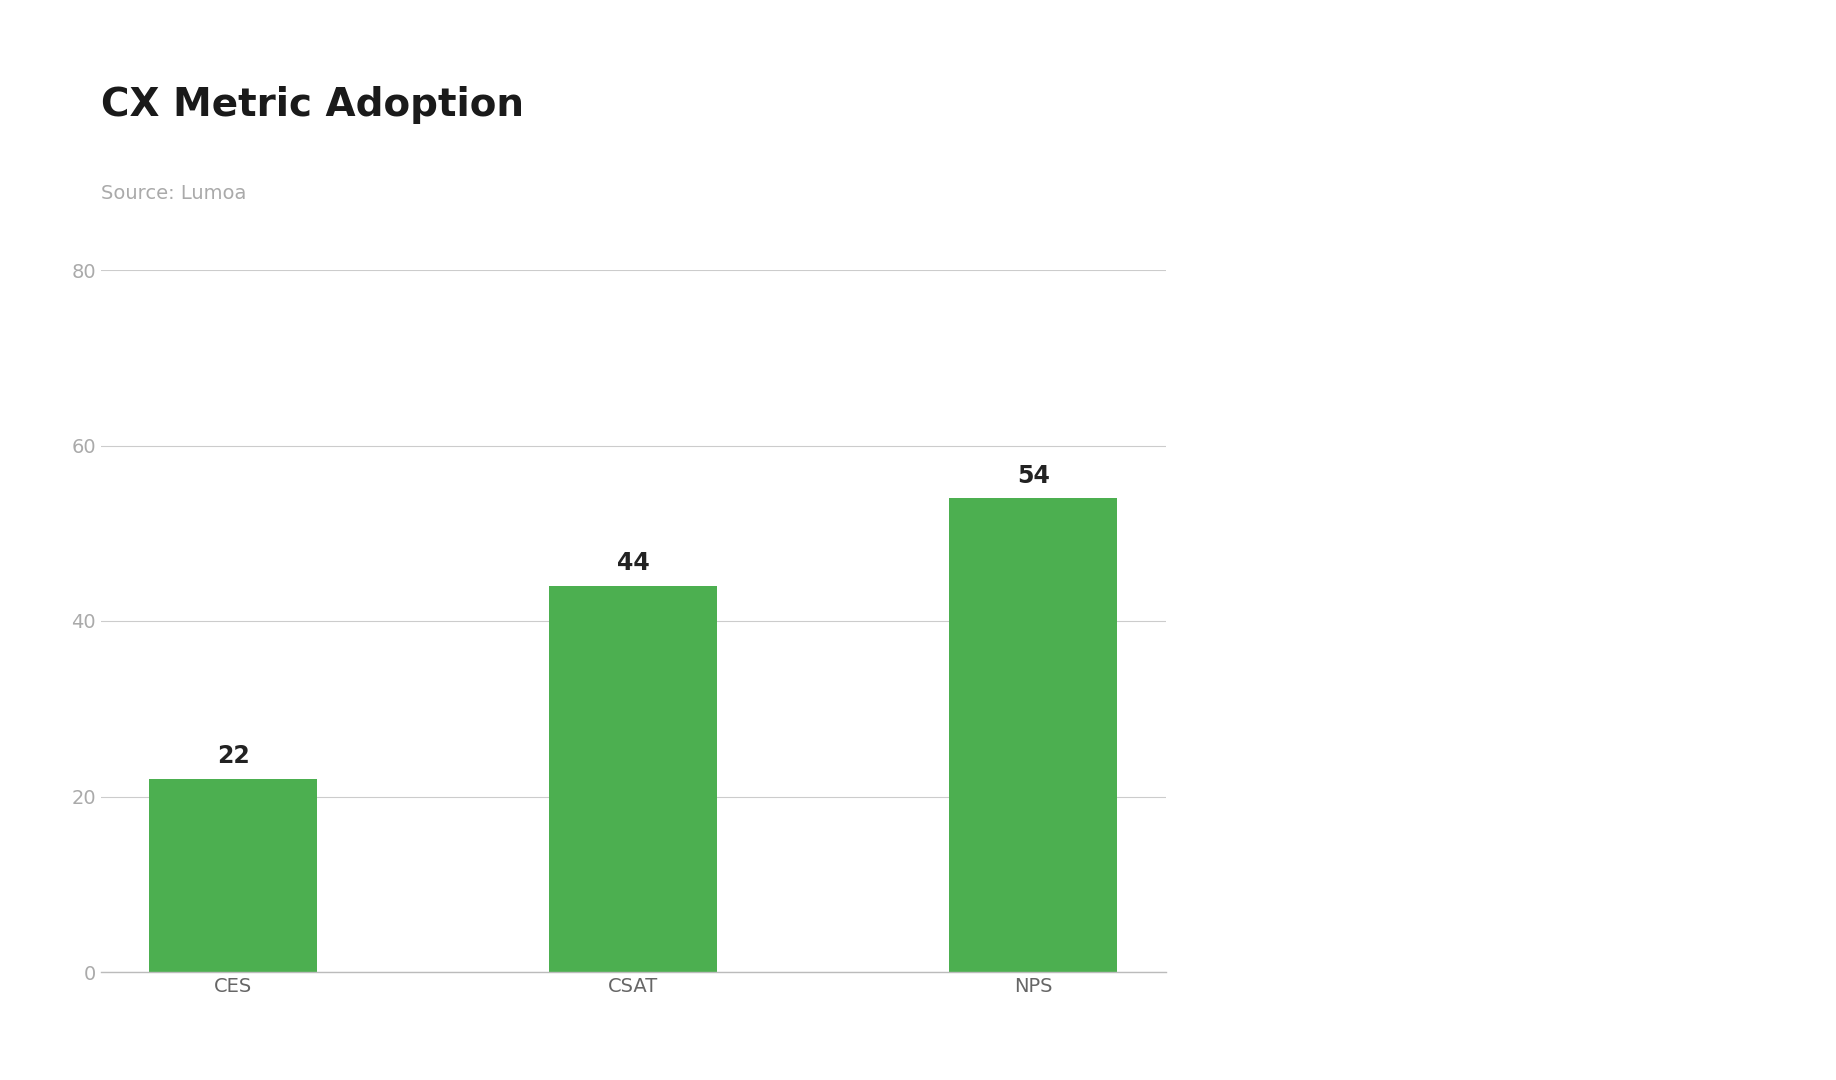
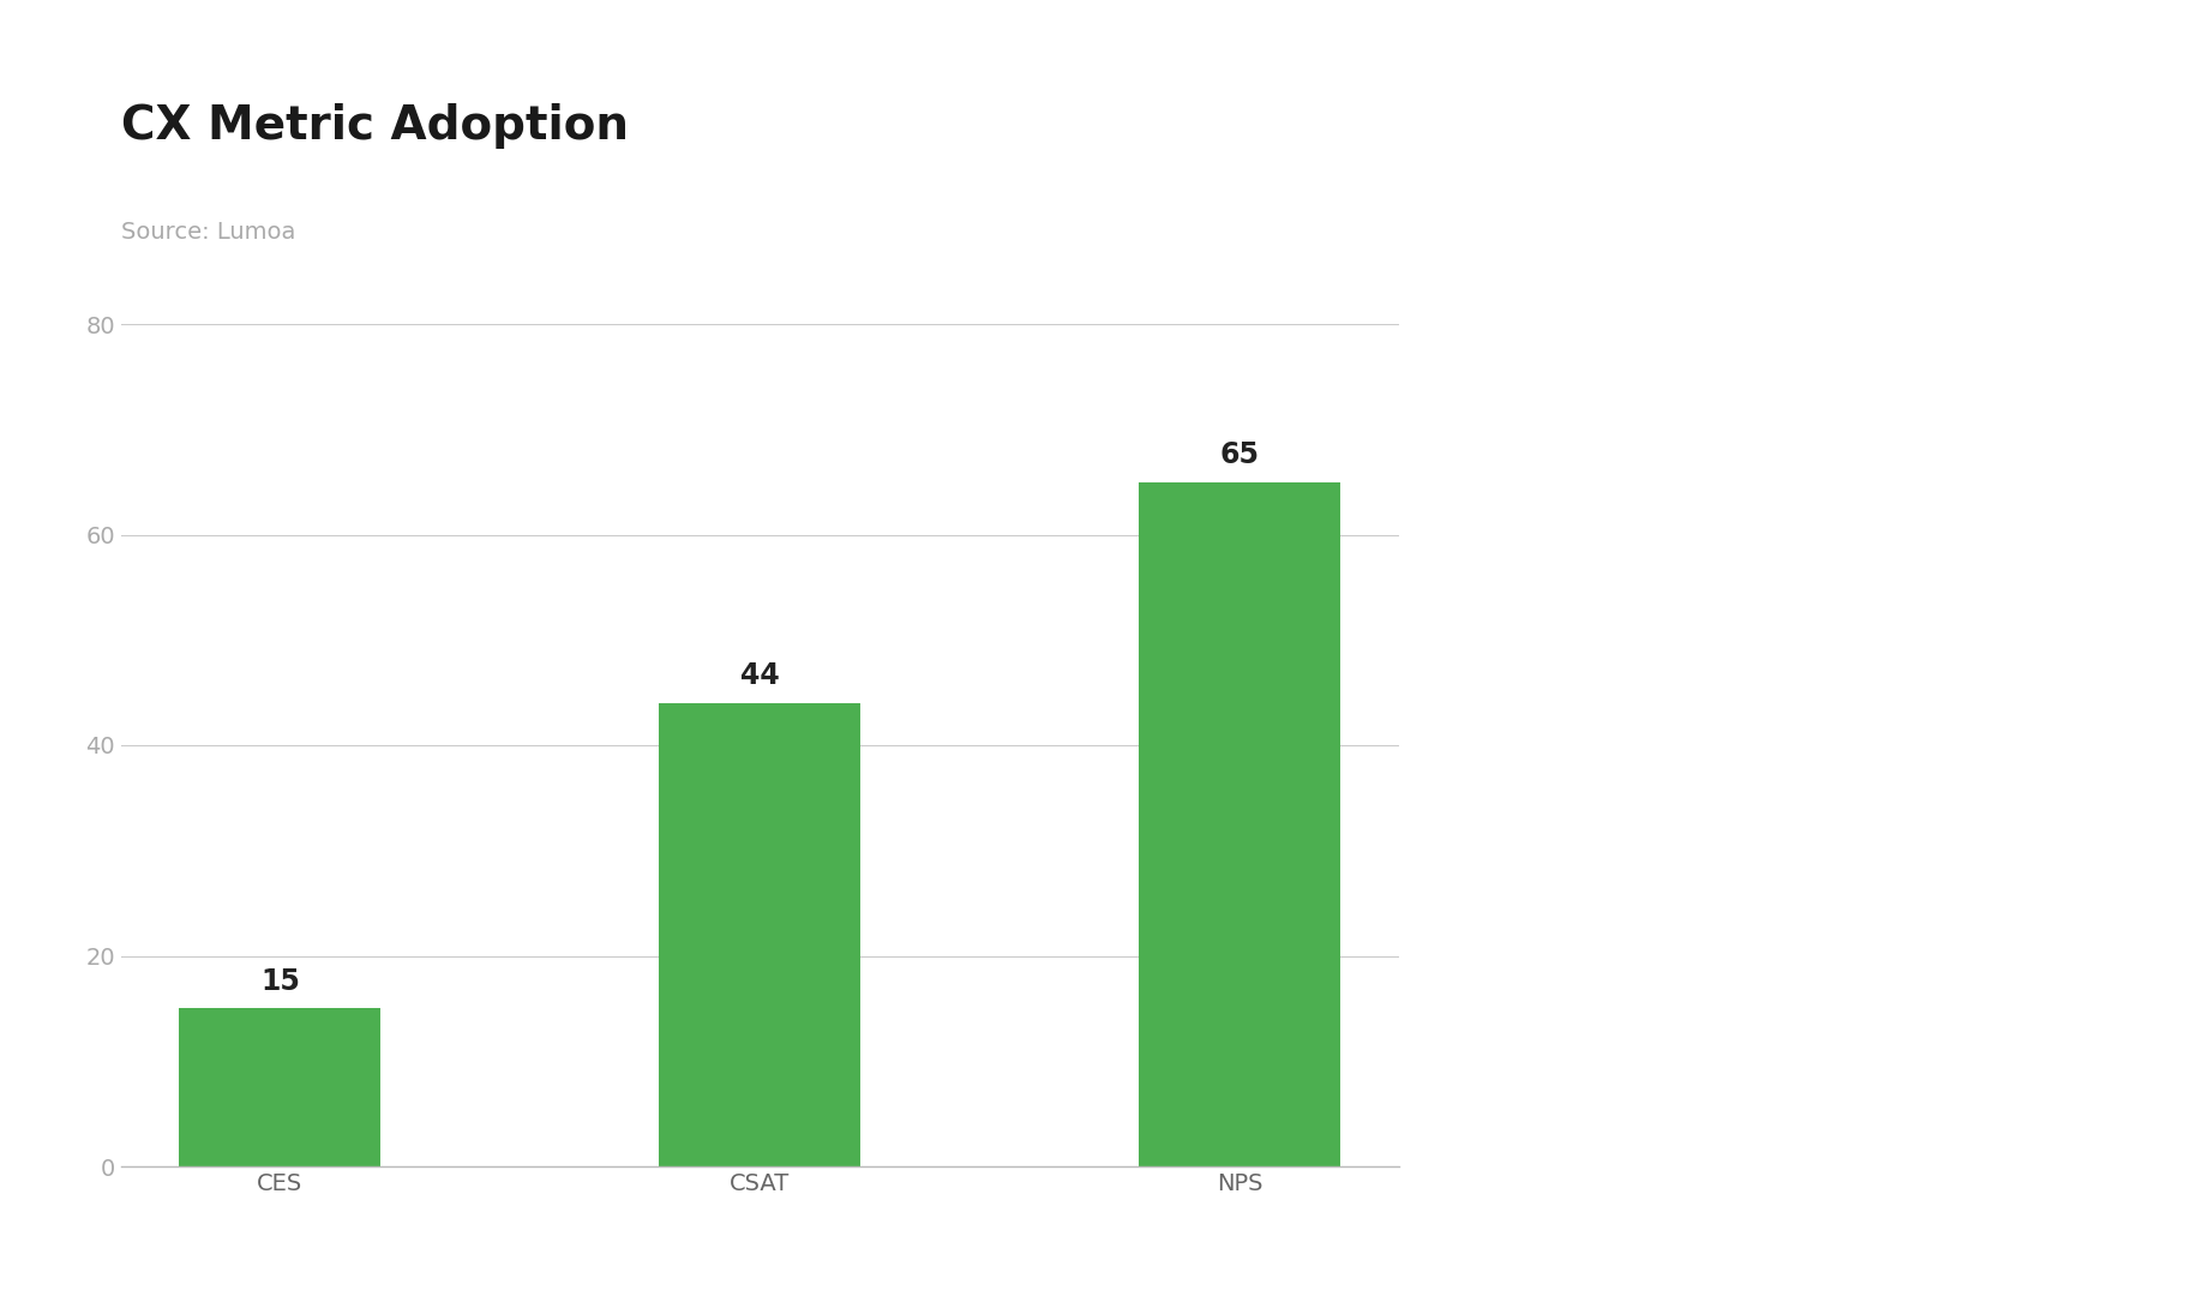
CES: 22 -> 15
NPS: 54 -> 65
